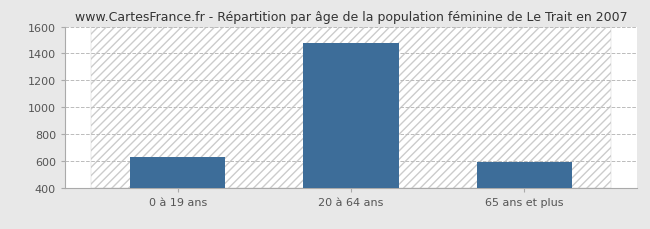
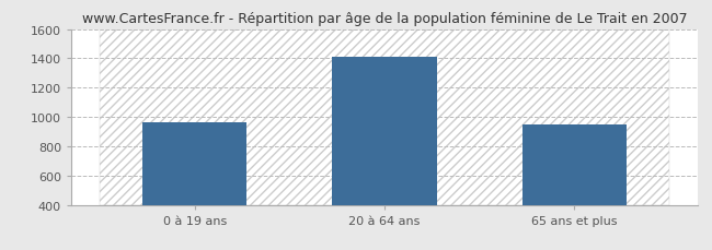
0 à 19 ans: 630 -> 960
20 à 64 ans: 1480 -> 1410
65 ans et plus: 590 -> 950
